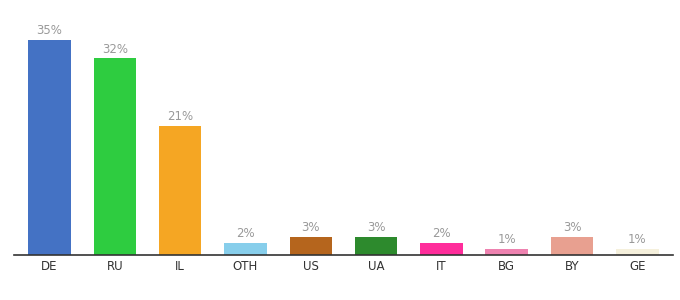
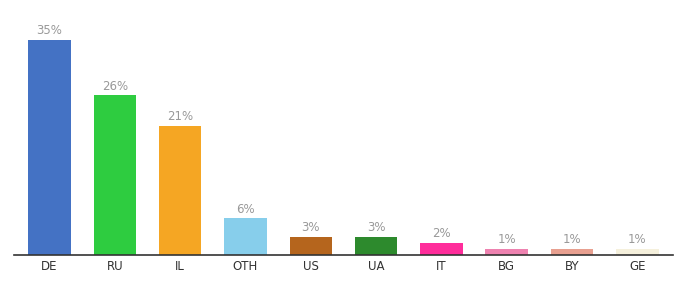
RU: 32% -> 26%
OTH: 2% -> 6%
BY: 3% -> 1%
